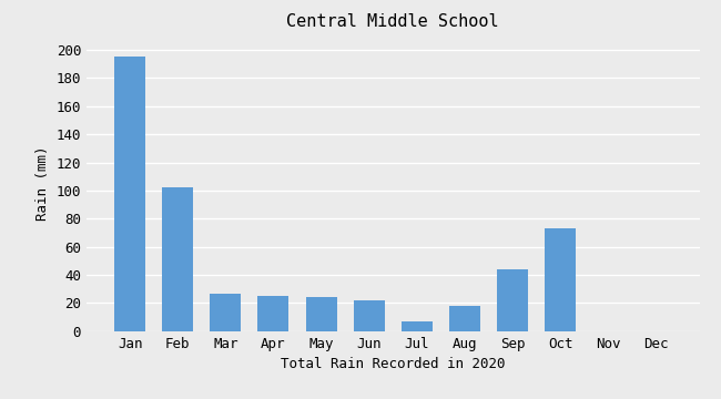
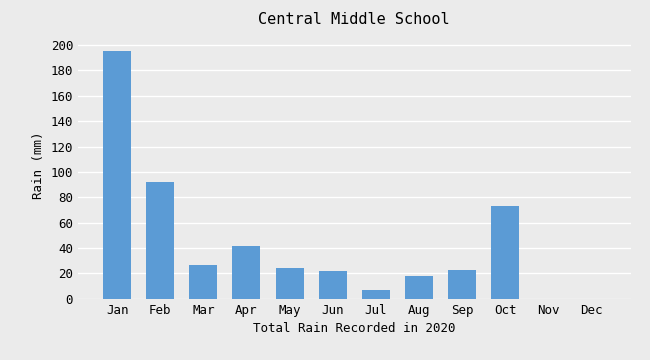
Feb: 102 -> 92
Apr: 25 -> 42
Sep: 44 -> 23
